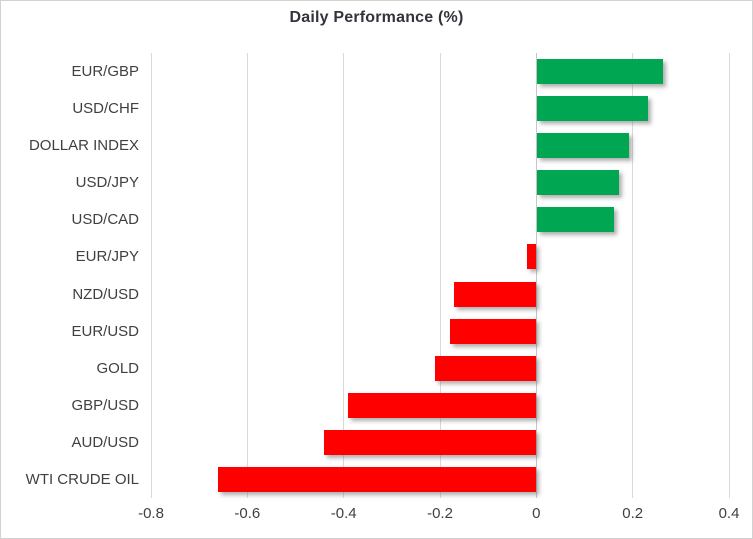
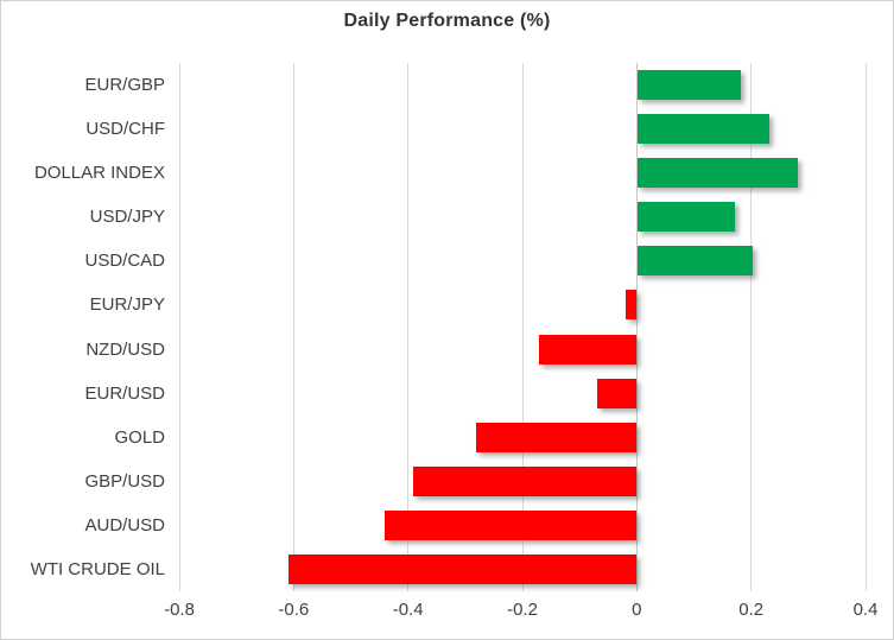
EUR/GBP: 0.26 -> 0.18
DOLLAR INDEX: 0.19 -> 0.28
USD/CAD: 0.16 -> 0.20
EUR/USD: -0.18 -> -0.07
GOLD: -0.21 -> -0.28
WTI CRUDE OIL: -0.66 -> -0.61
